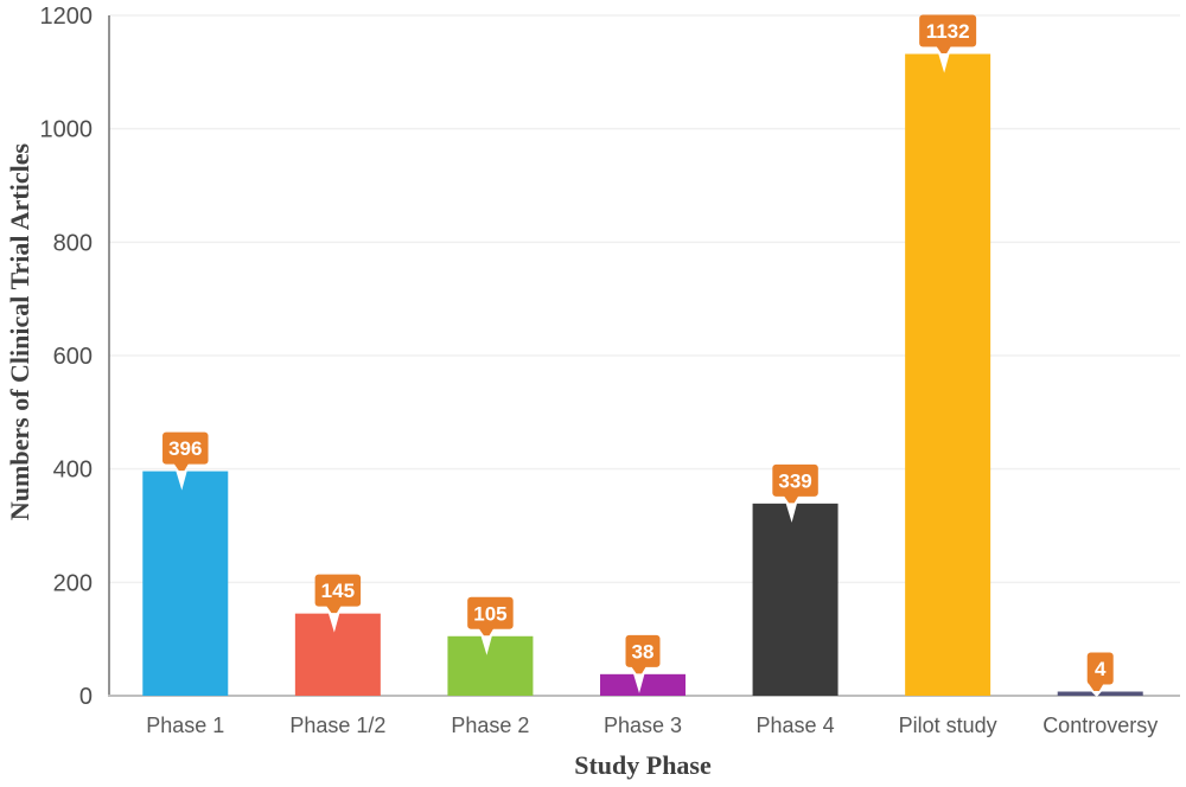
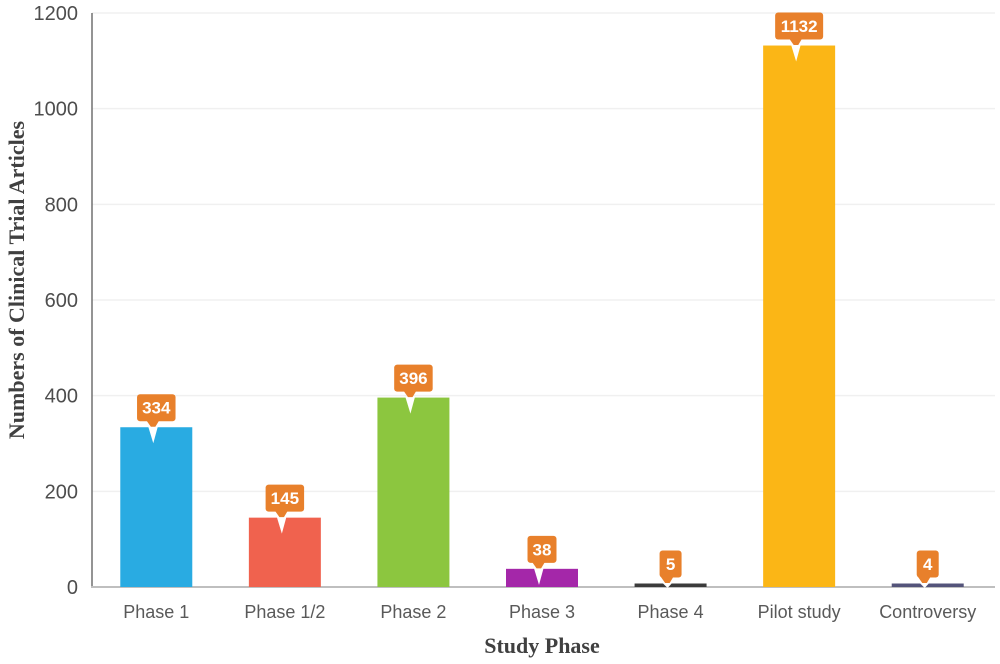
Phase 1: 396 -> 334
Phase 2: 105 -> 396
Phase 4: 339 -> 5
